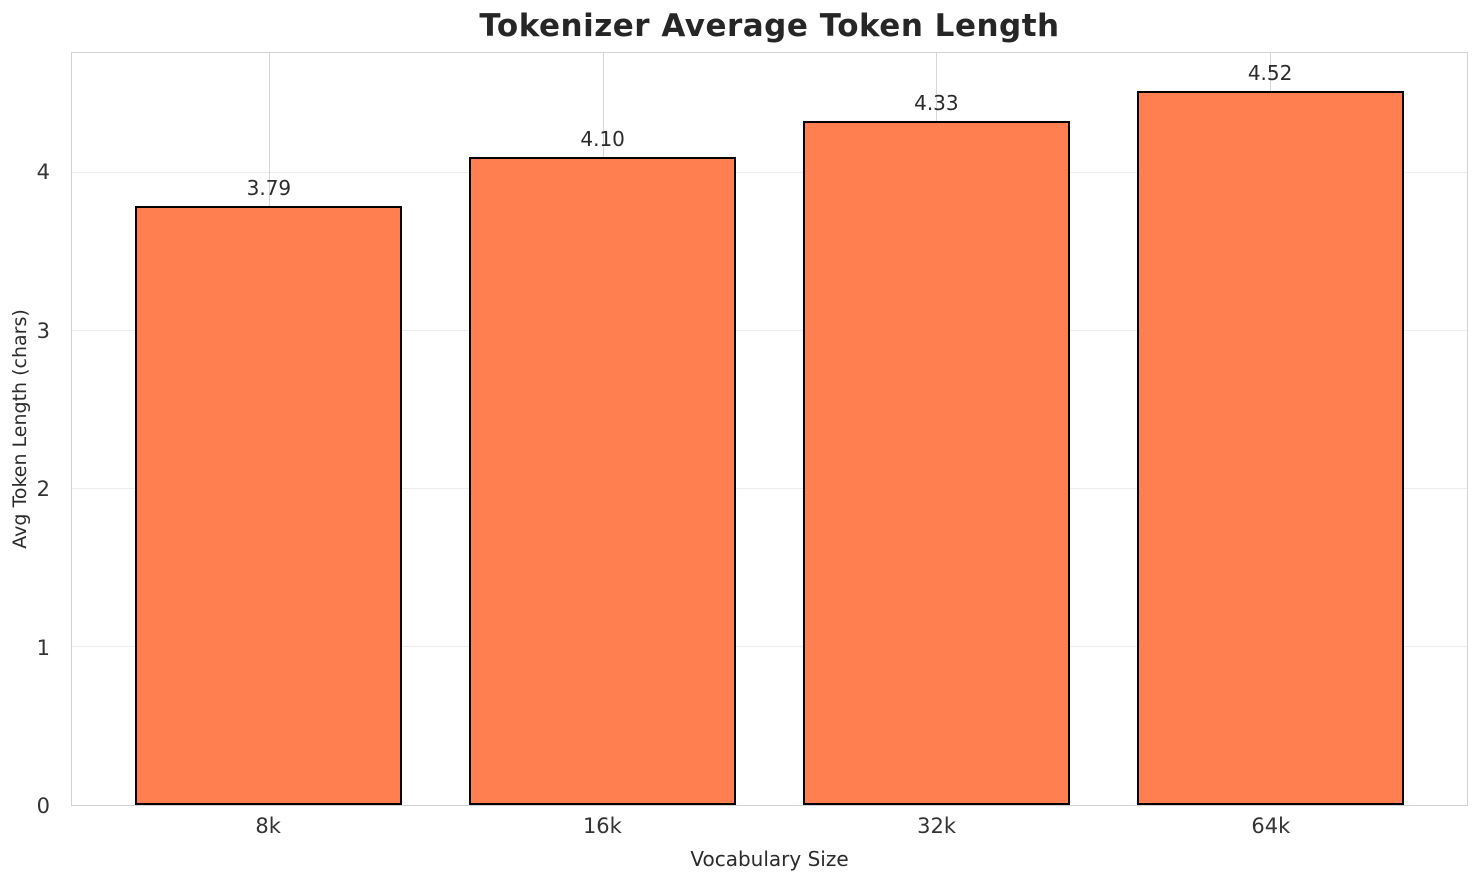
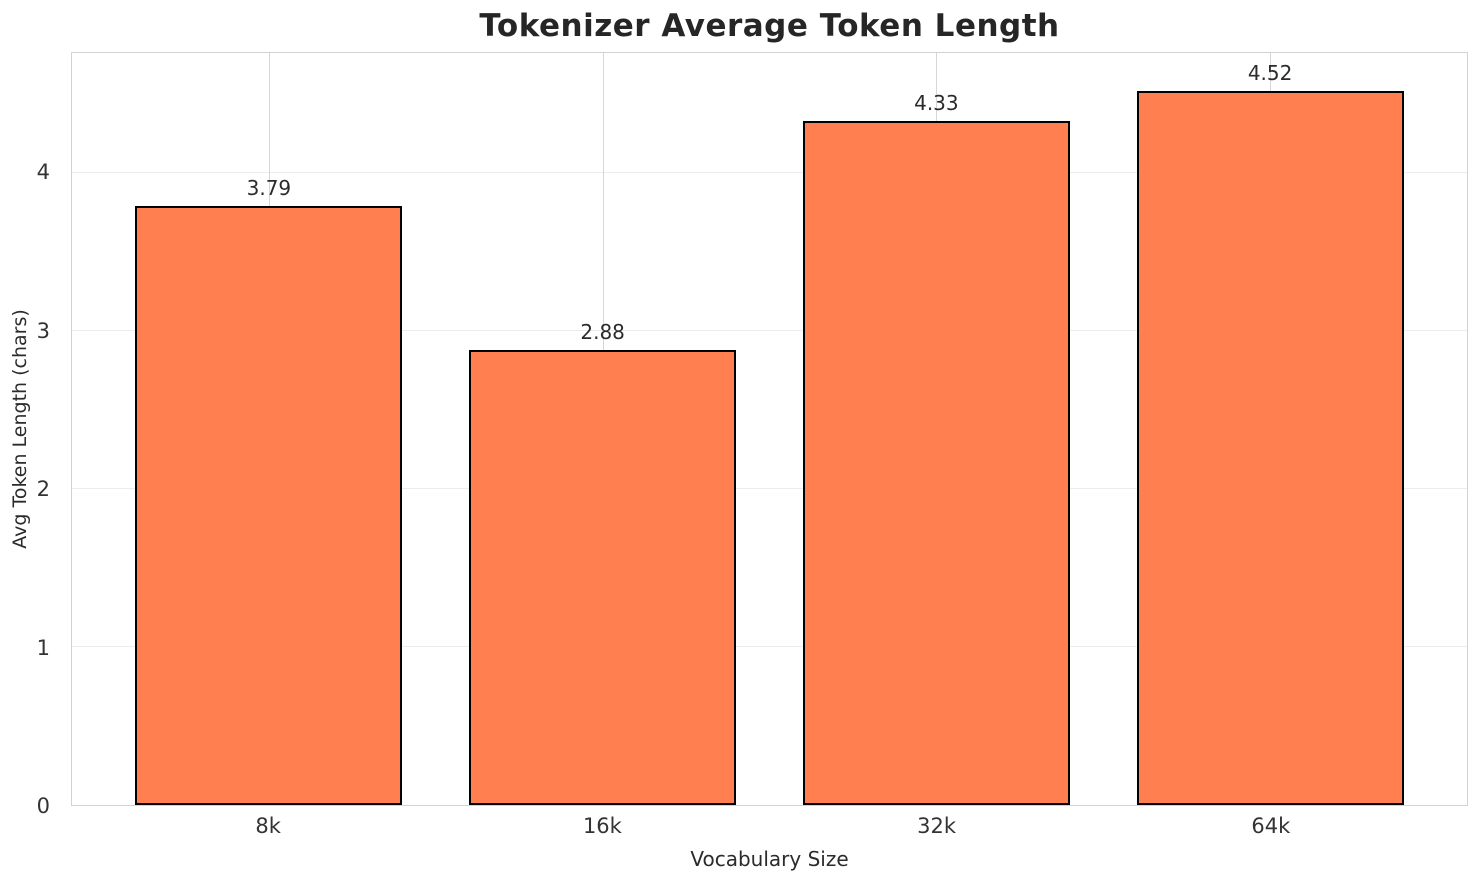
16k: 4.10 -> 2.88
